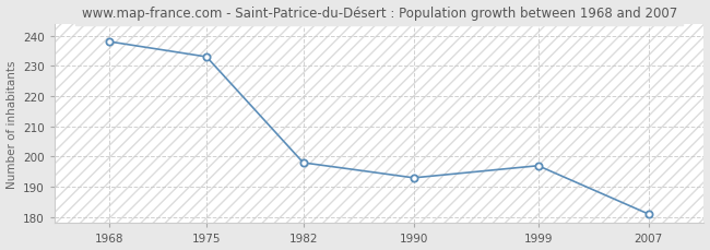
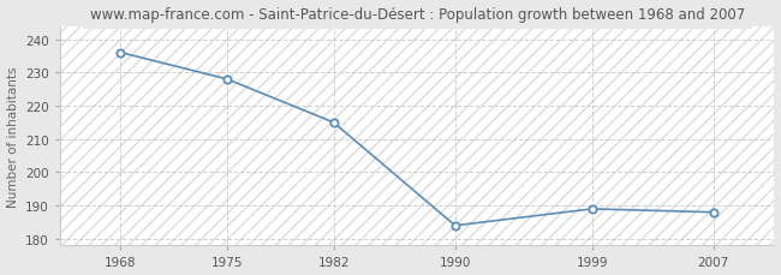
1968: 238 -> 236
1975: 233 -> 228
1982: 198 -> 215
1990: 193 -> 184
1999: 197 -> 189
2007: 181 -> 188
